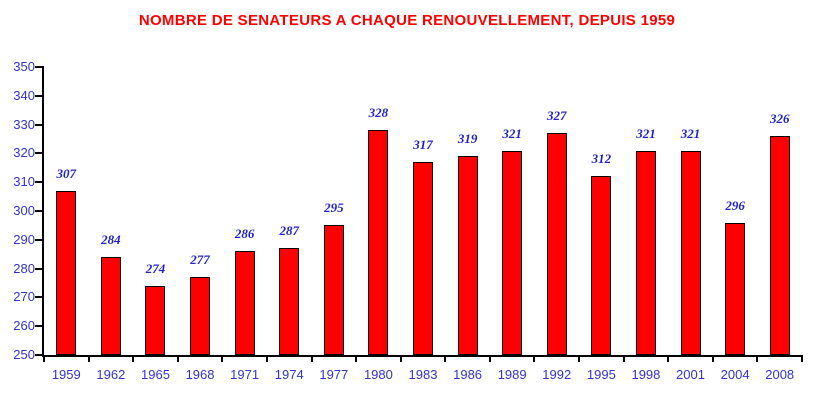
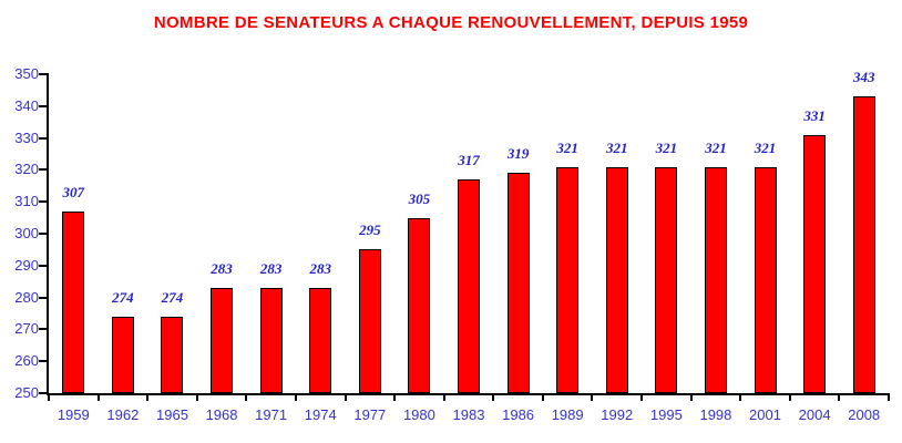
1962: 284 -> 274
1968: 277 -> 283
1971: 286 -> 283
1974: 287 -> 283
1980: 328 -> 305
1992: 327 -> 321
1995: 312 -> 321
2004: 296 -> 331
2008: 326 -> 343
